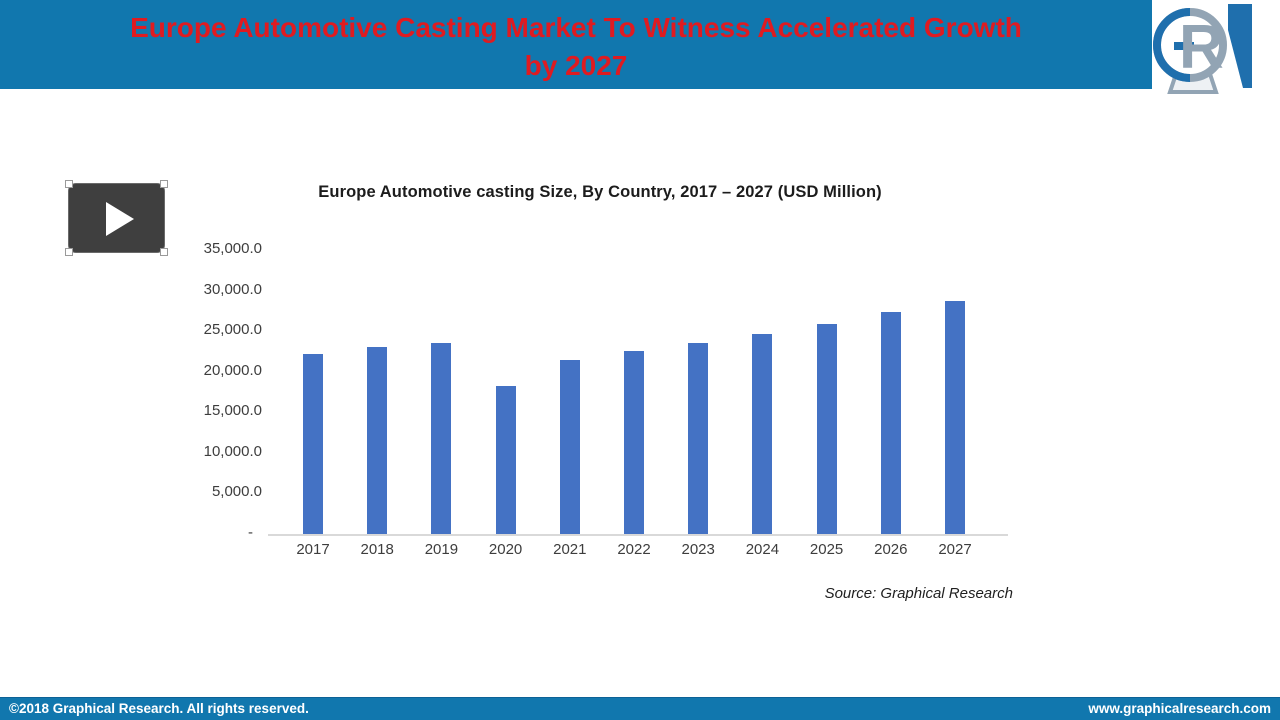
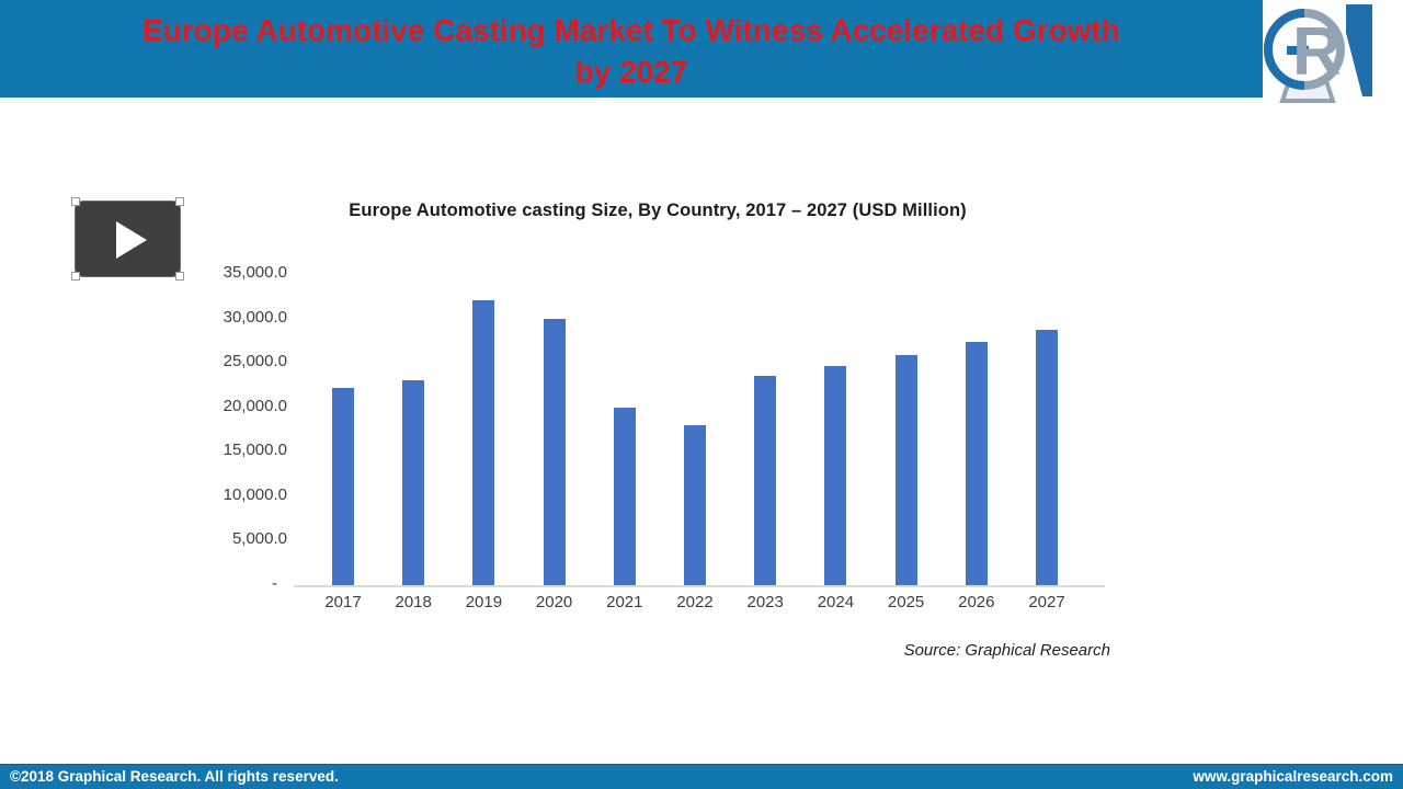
2019: 24000 -> 32000
2020: 18000 -> 30000
2021: 22000 -> 20000
2022: 22000 -> 18000
